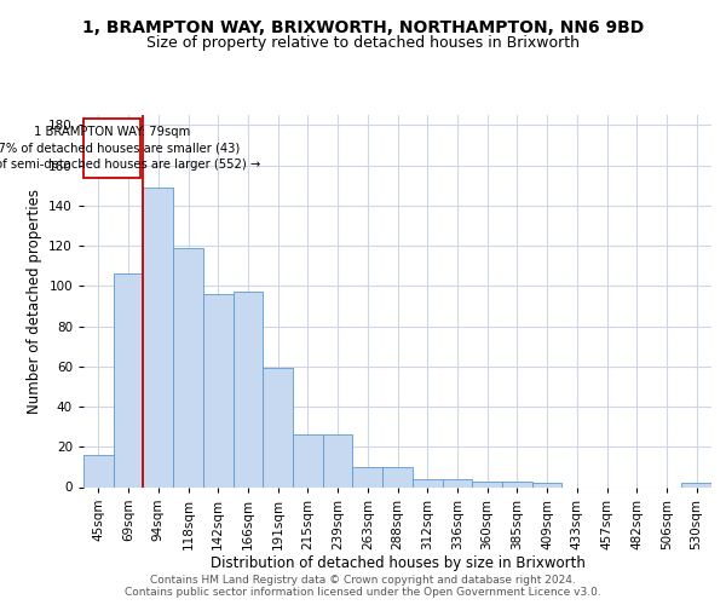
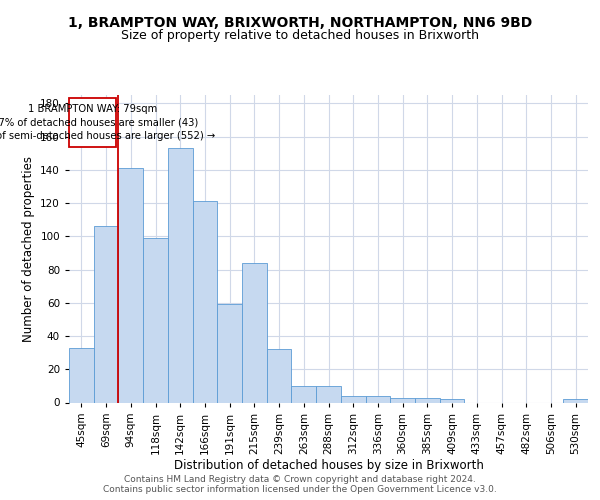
45sqm: 16 -> 33
94sqm: 149 -> 141
118sqm: 119 -> 99
142sqm: 96 -> 153
166sqm: 97 -> 121
215sqm: 26 -> 84
239sqm: 26 -> 32
